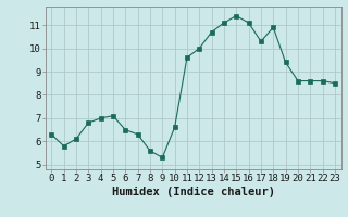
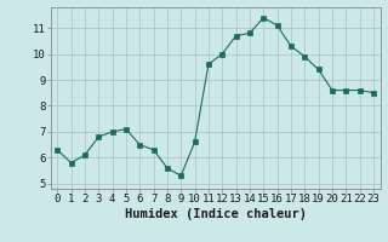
14: 11.1 -> 10.8
18: 10.9 -> 9.9
